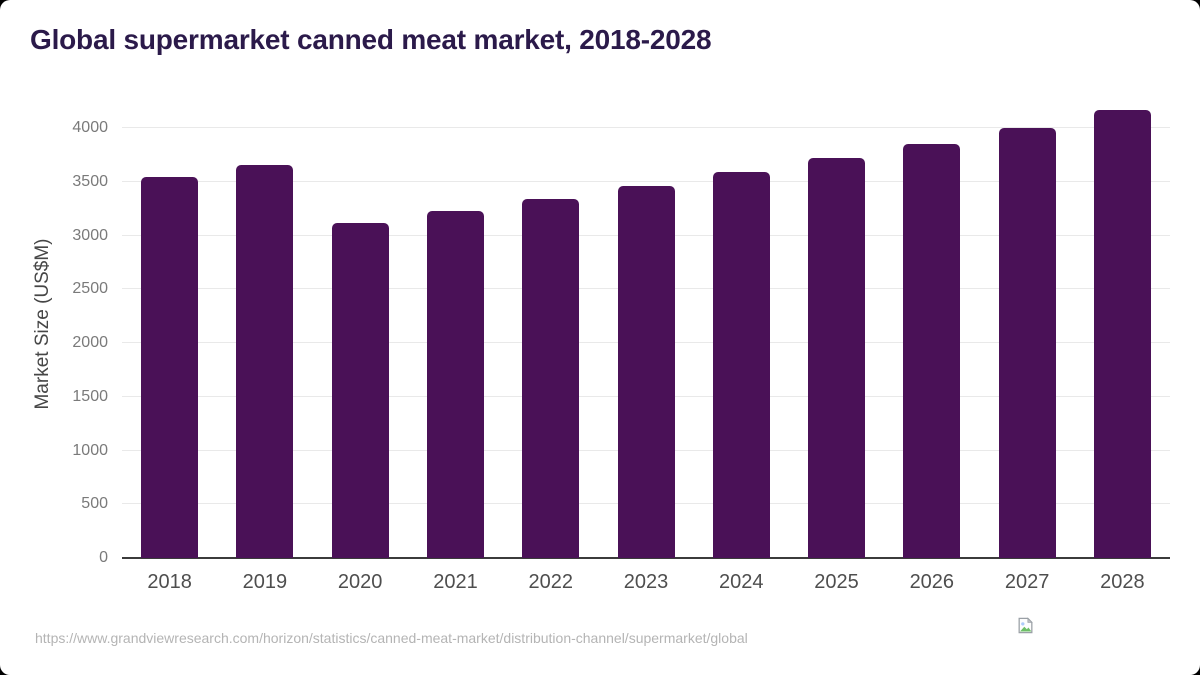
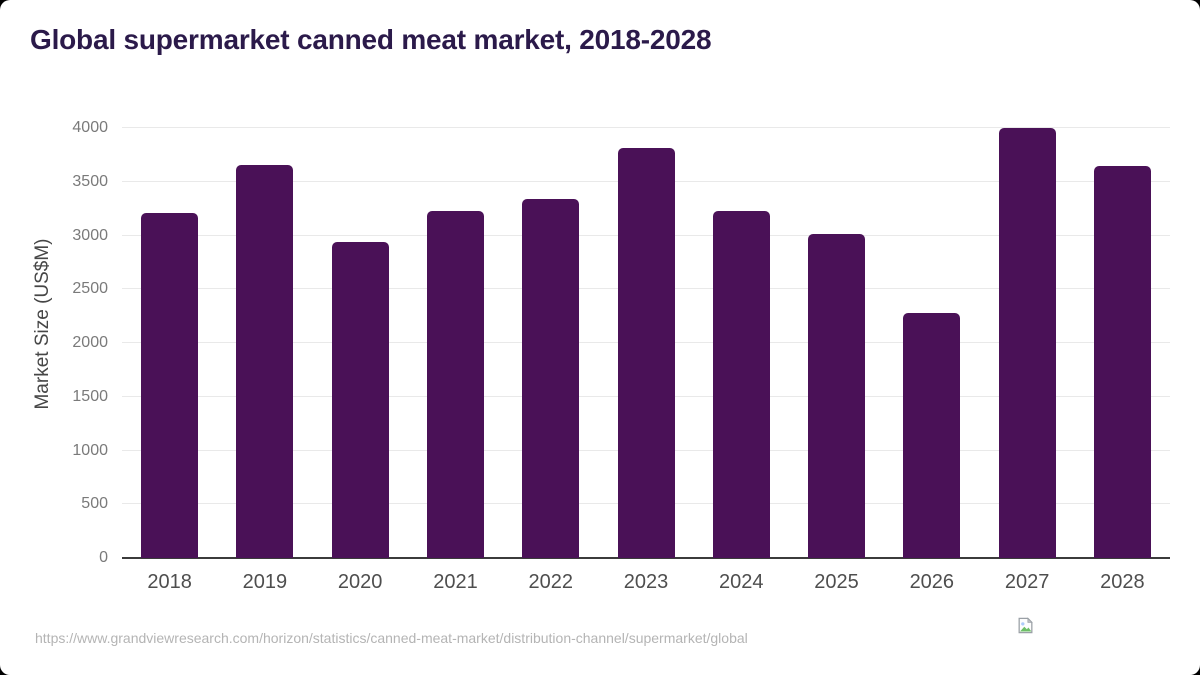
2018: 3540 -> 3210
2020: 3120 -> 2940
2023: 3460 -> 3810
2024: 3590 -> 3230
2025: 3720 -> 3010
2026: 3860 -> 2280
2028: 4160 -> 3650
